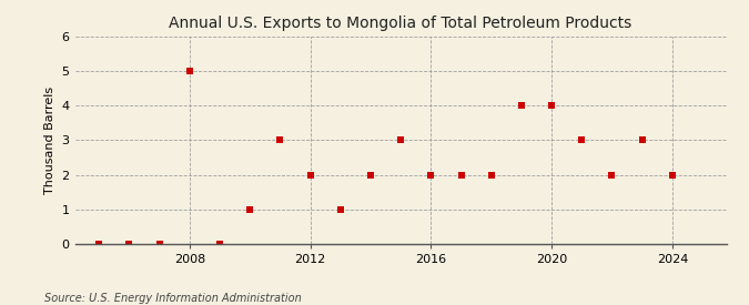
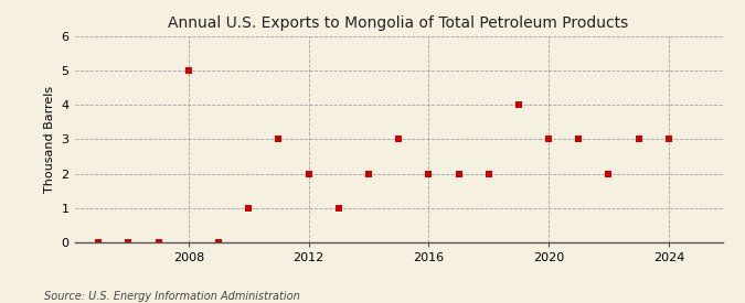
2020: 4 -> 3
2024: 2 -> 3
